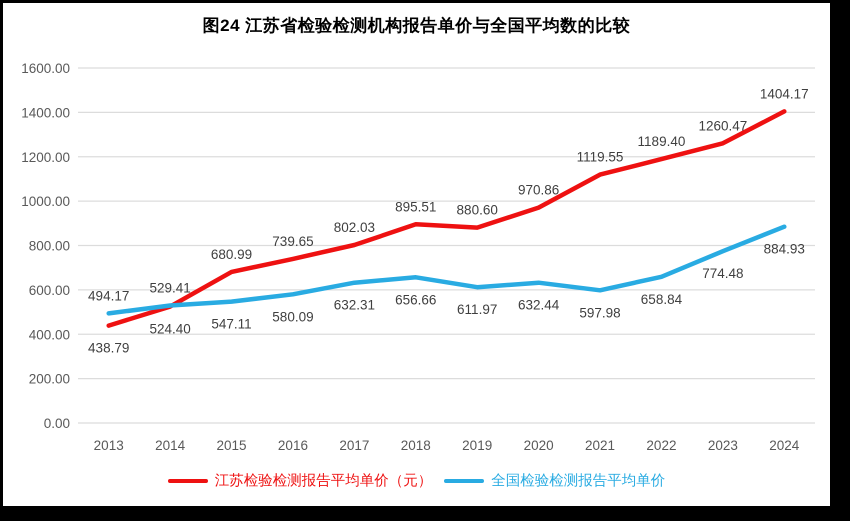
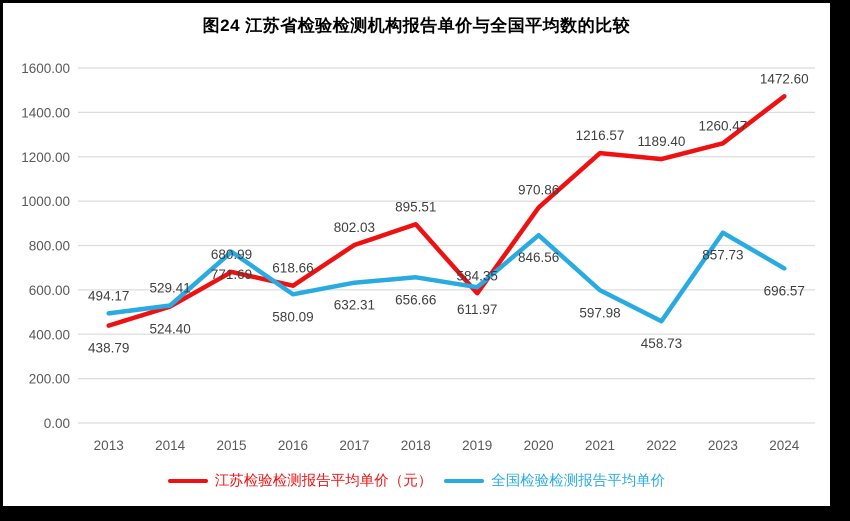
全国检验检测报告平均单价/2015: 547.11 -> 771.69
江苏检验检测报告平均单价（元）/2016: 739.65 -> 618.66
江苏检验检测报告平均单价（元）/2019: 880.60 -> 584.35
全国检验检测报告平均单价/2020: 632.44 -> 846.56
江苏检验检测报告平均单价（元）/2021: 1119.55 -> 1216.57
全国检验检测报告平均单价/2022: 658.84 -> 458.73
全国检验检测报告平均单价/2023: 774.48 -> 857.73
江苏检验检测报告平均单价（元）/2024: 1404.17 -> 1472.60
全国检验检测报告平均单价/2024: 884.93 -> 696.57
